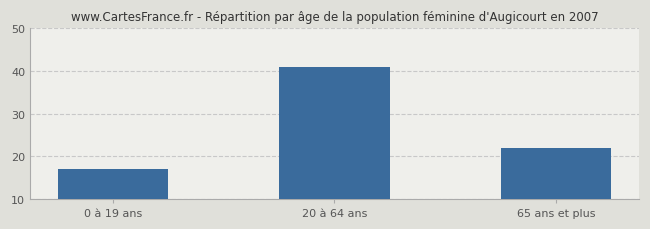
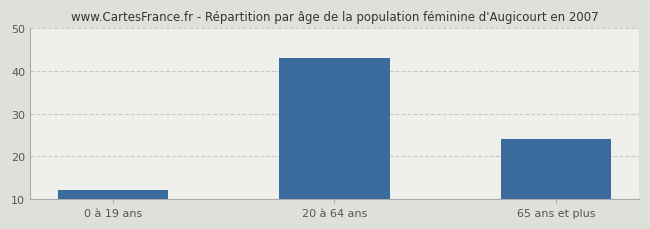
0 à 19 ans: 17 -> 12
20 à 64 ans: 41 -> 43
65 ans et plus: 22 -> 24
